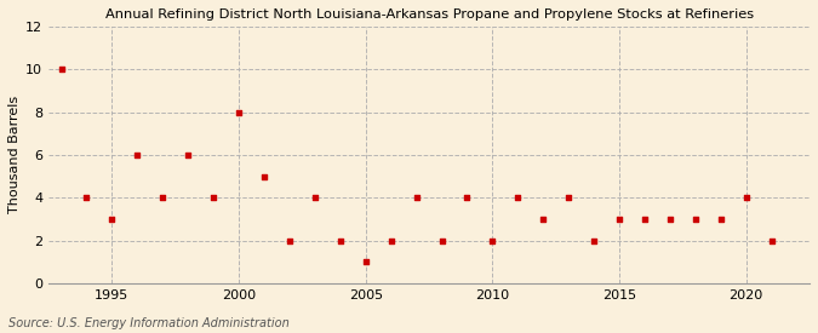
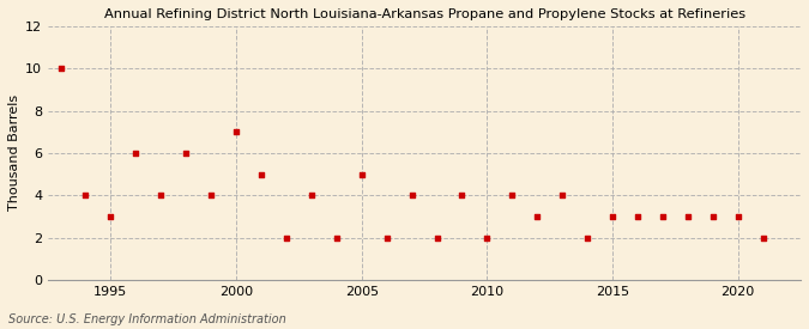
2000: 8 -> 7
2005: 1 -> 5
2020: 4 -> 3
